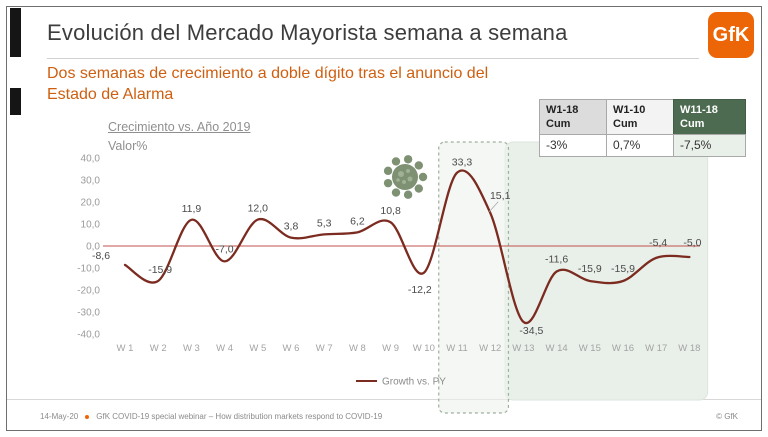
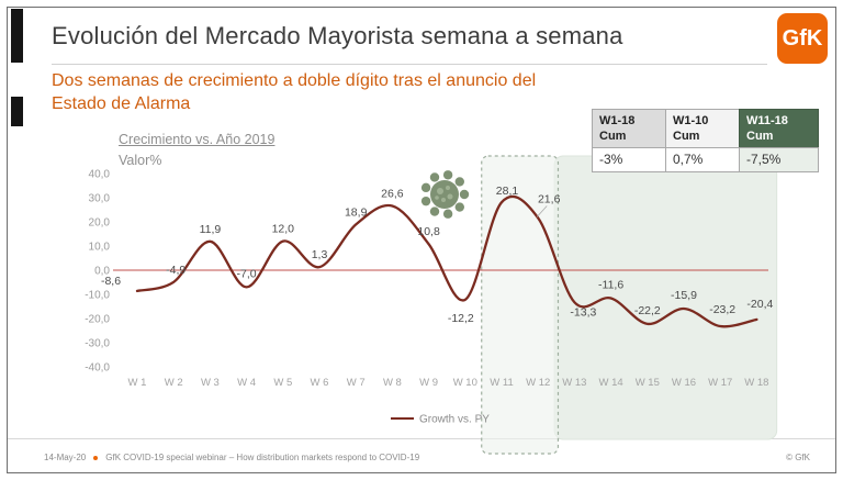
W 2: -15,9 -> -4,9
W 6: 3,8 -> 1,3
W 7: 5,3 -> 18,9
W 8: 6,2 -> 26,6
W 11: 33,3 -> 28,1
W 12: 15,1 -> 21,6
W 13: -34,5 -> -13,3
W 15: -15,9 -> -22,2
W 17: -5,4 -> -23,2
W 18: -5,0 -> -20,4
